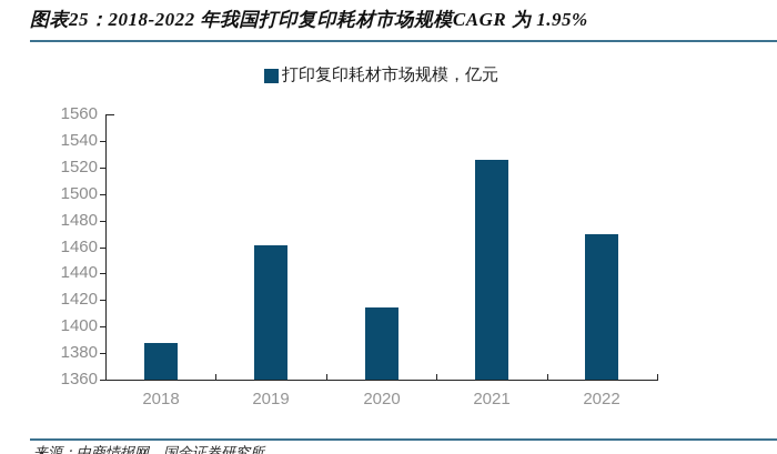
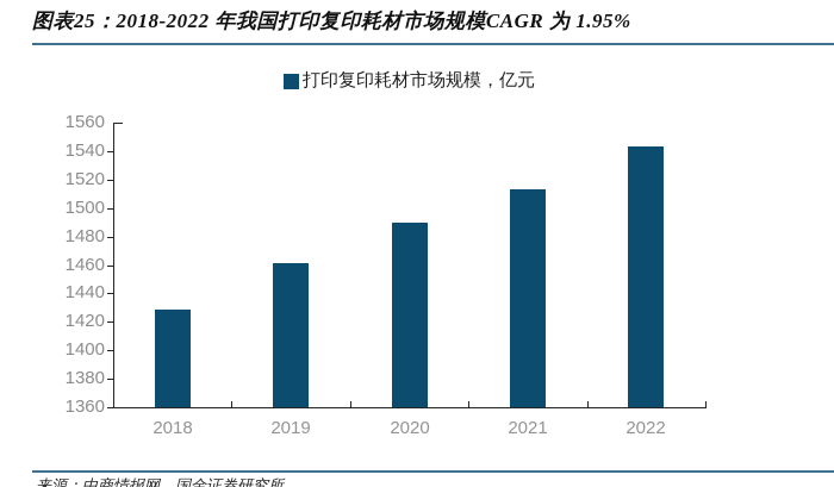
2018: 1388 -> 1429
2020: 1414 -> 1490
2021: 1526 -> 1513
2022: 1470 -> 1543
